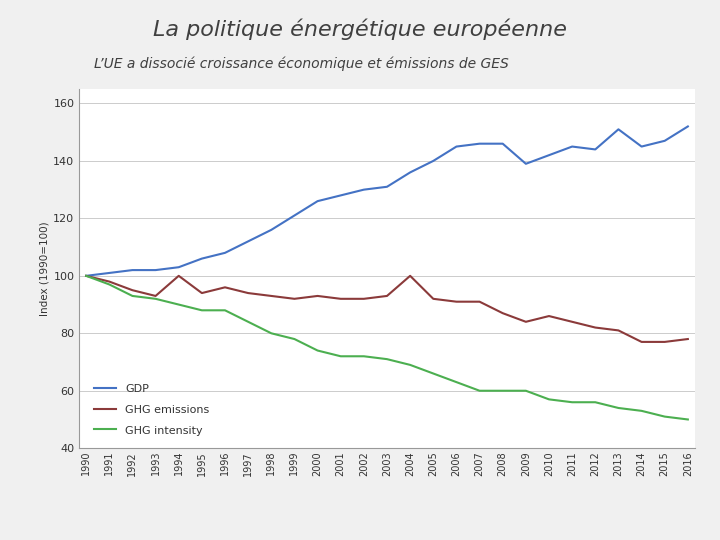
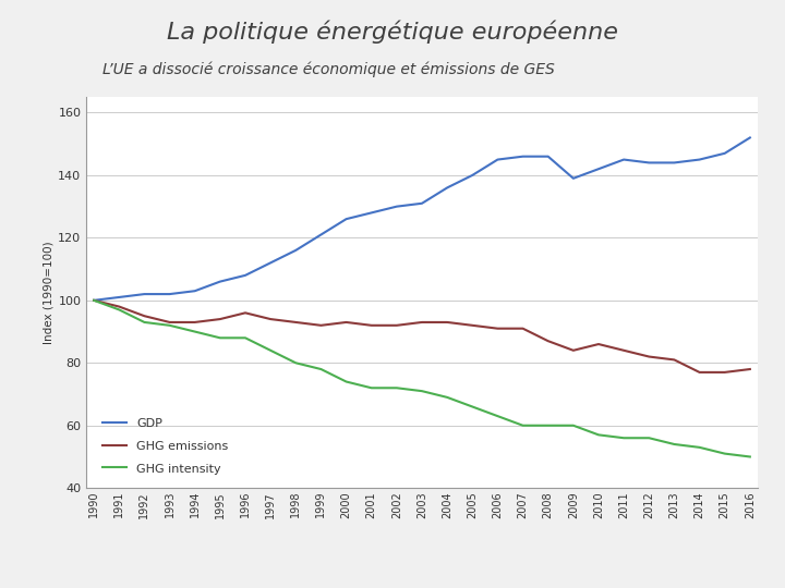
GHG emissions/1994: 100 -> 93
GHG emissions/2004: 100 -> 93
GDP/2013: 151 -> 144
